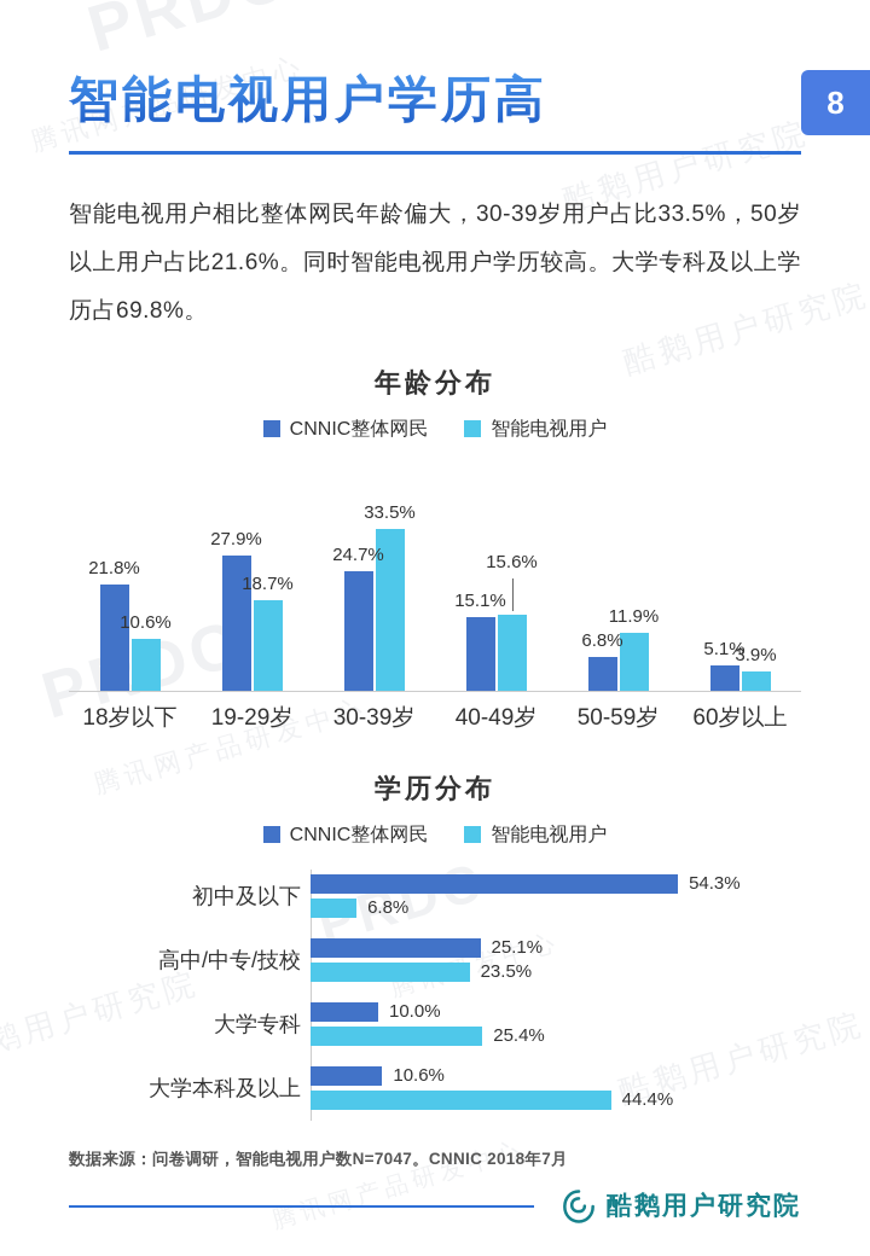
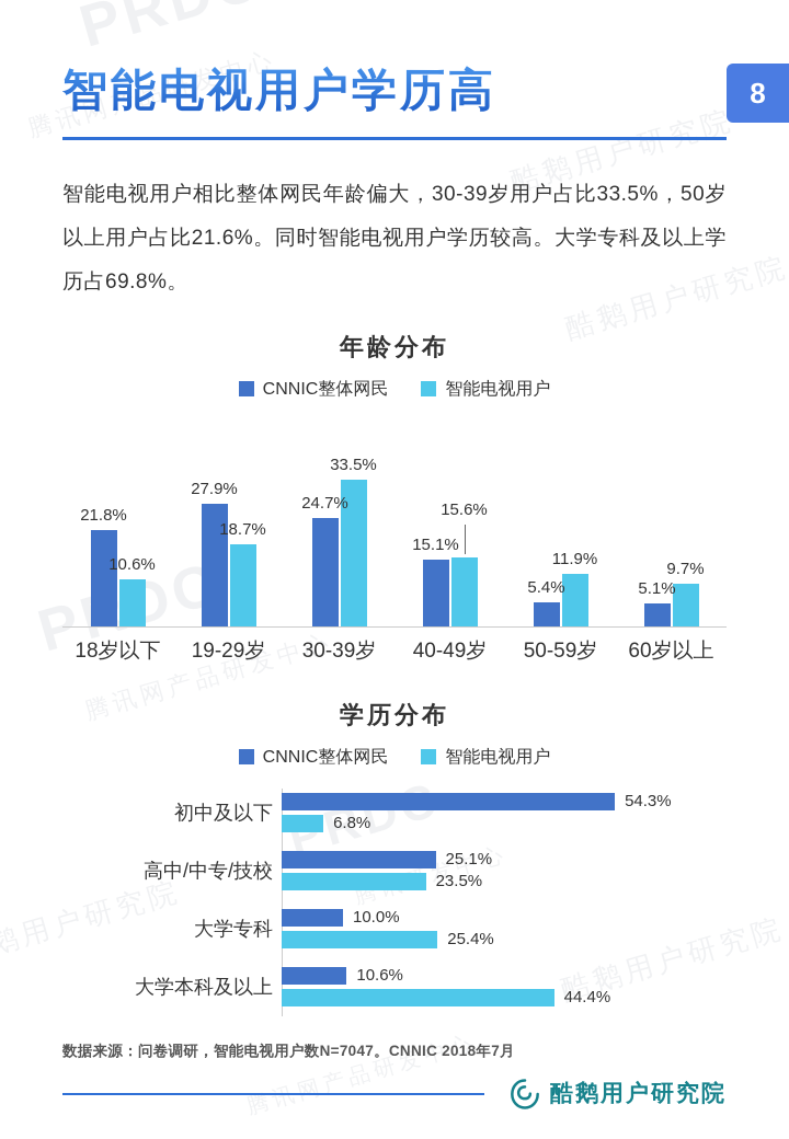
年龄分布/CNNIC整体网民/50-59岁: 6.8% -> 5.4%
年龄分布/智能电视用户/60岁以上: 3.9% -> 9.7%
